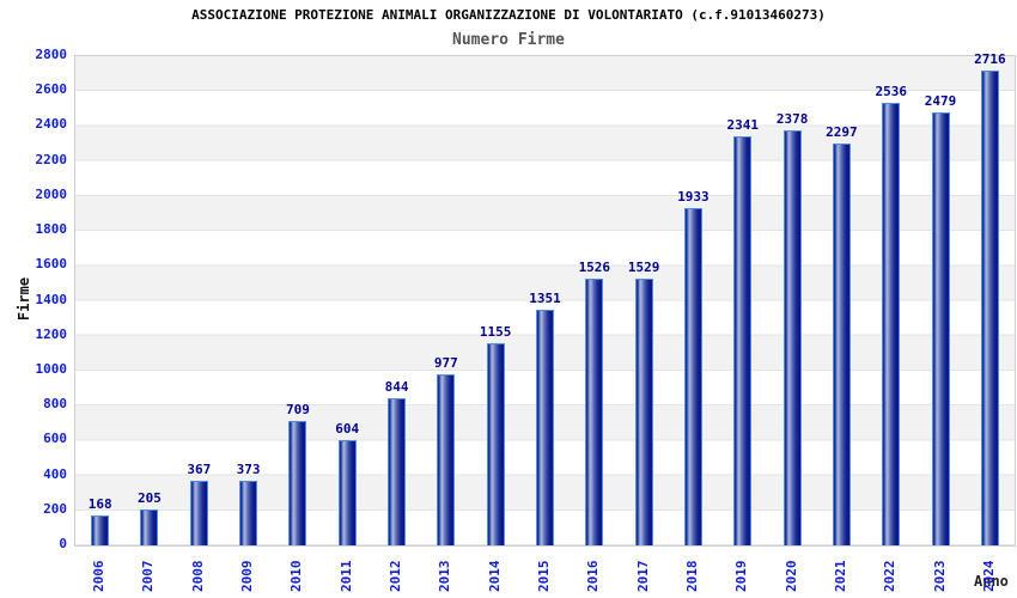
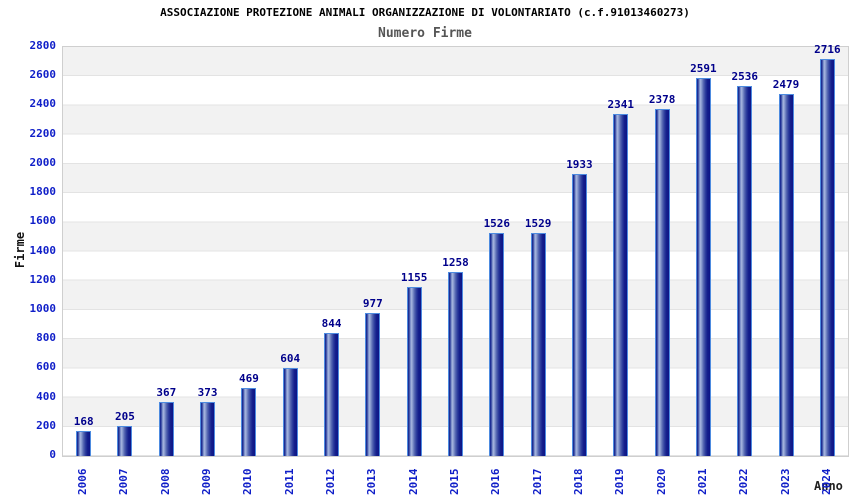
2010: 709 -> 469
2015: 1351 -> 1258
2021: 2297 -> 2591
